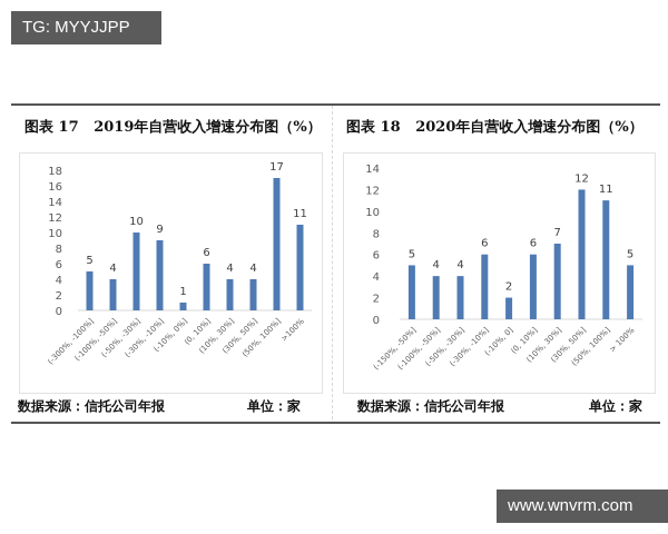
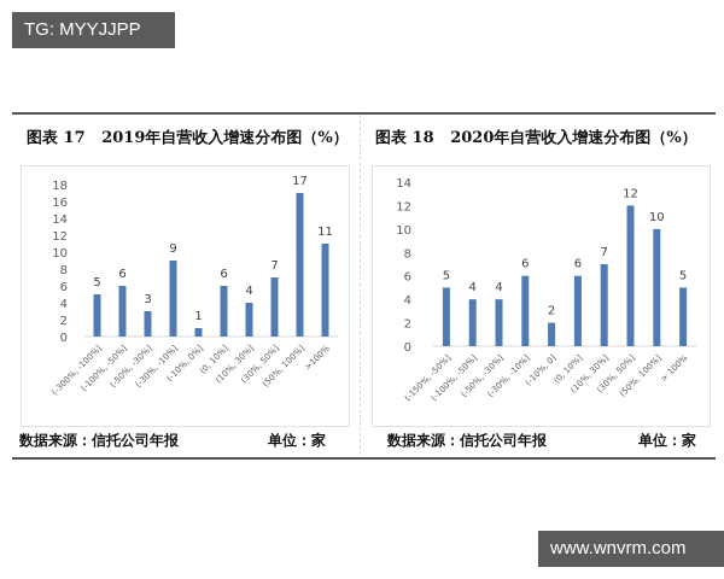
图表 17 2019年自营收入增速分布图（%）/(-100%, -50%]: 4 -> 6
图表 17 2019年自营收入增速分布图（%）/(-50%, -30%]: 10 -> 3
图表 17 2019年自营收入增速分布图（%）/(30%, 50%]: 4 -> 7
图表 18 2020年自营收入增速分布图（%）/(50%, 100%]: 11 -> 10
